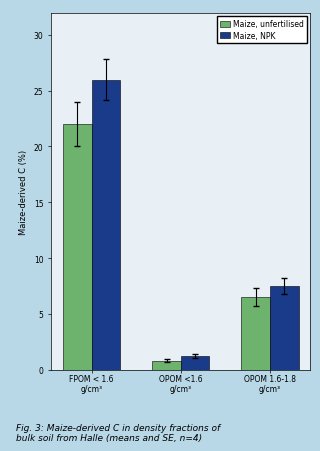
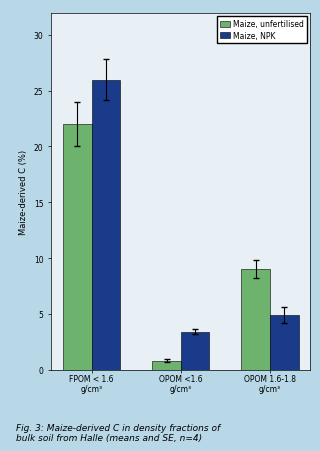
Maize, NPK/OPOM <1.6 g/cm³: 1.2 -> 3.4
Maize, unfertilised/OPOM 1.6-1.8 g/cm³: 6.5 -> 9.0
Maize, NPK/OPOM 1.6-1.8 g/cm³: 7.5 -> 4.9
